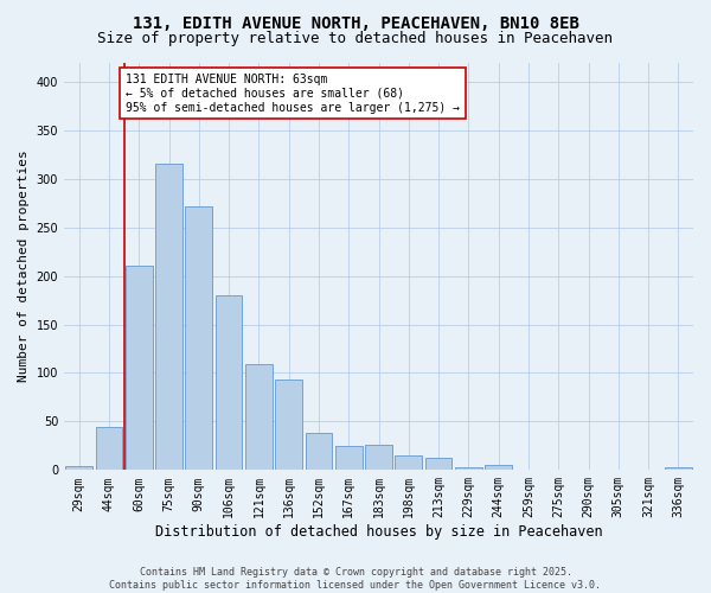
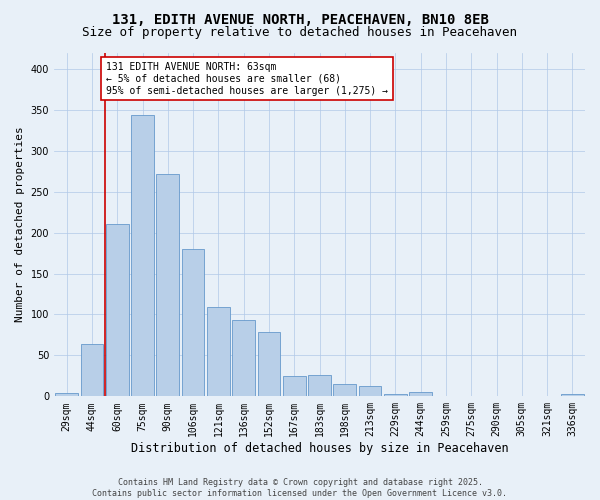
44sqm: 44 -> 64
75sqm: 316 -> 344
152sqm: 38 -> 78
